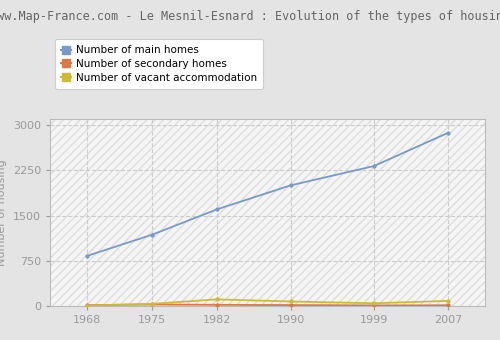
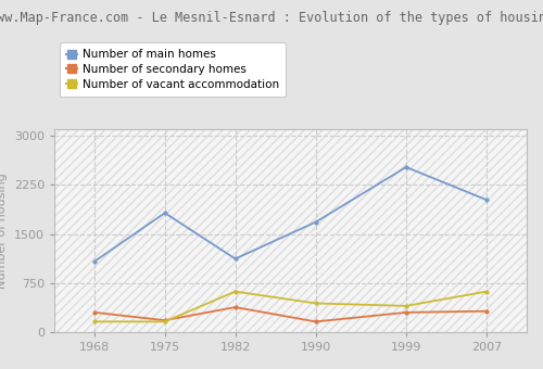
Number of main homes/1968: 830 -> 1080
Number of secondary homes/1968: 20 -> 300
Number of vacant accommodation/1968: 10 -> 160
Number of main homes/1975: 1180 -> 1820
Number of secondary homes/1975: 20 -> 180
Number of vacant accommodation/1975: 40 -> 160
Number of main homes/1982: 1600 -> 1120
Number of secondary homes/1982: 20 -> 380
Number of vacant accommodation/1982: 110 -> 620
Number of main homes/1990: 2000 -> 1680
Number of secondary homes/1990: 20 -> 160
Number of vacant accommodation/1990: 80 -> 440
Number of main homes/1999: 2320 -> 2520
Number of secondary homes/1999: 10 -> 300
Number of vacant accommodation/1999: 40 -> 400
Number of main homes/2007: 2870 -> 2020
Number of secondary homes/2007: 10 -> 320
Number of vacant accommodation/2007: 80 -> 620
